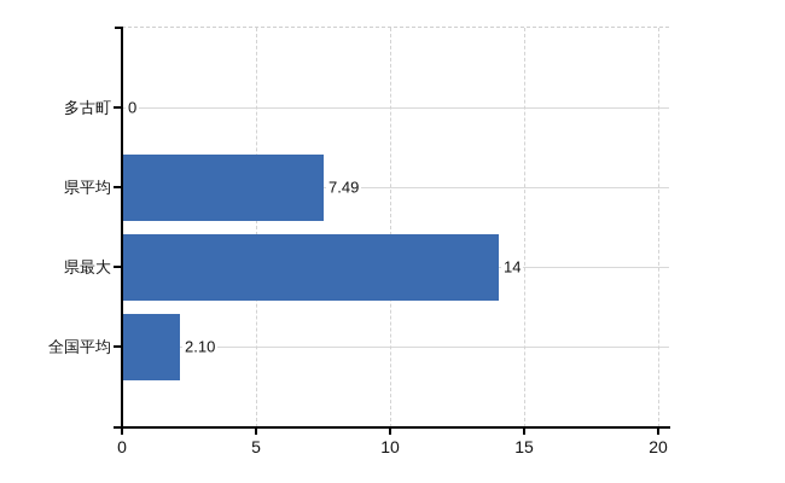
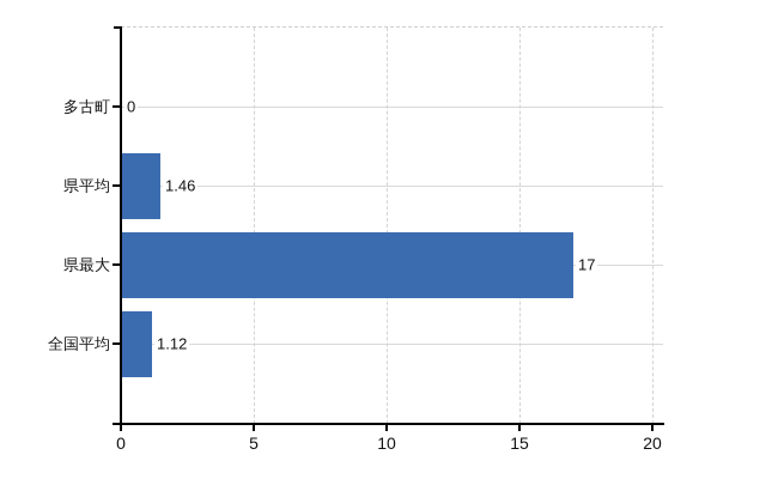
県平均: 7.49 -> 1.46
県最大: 14 -> 17
全国平均: 2.10 -> 1.12
